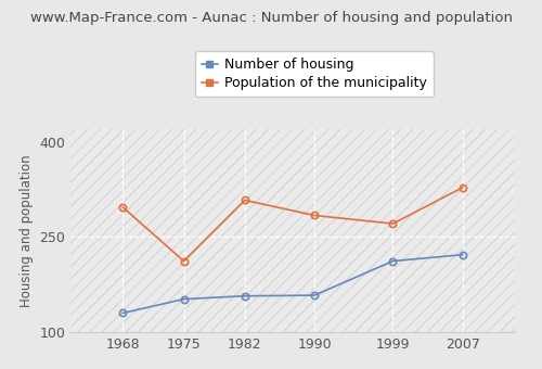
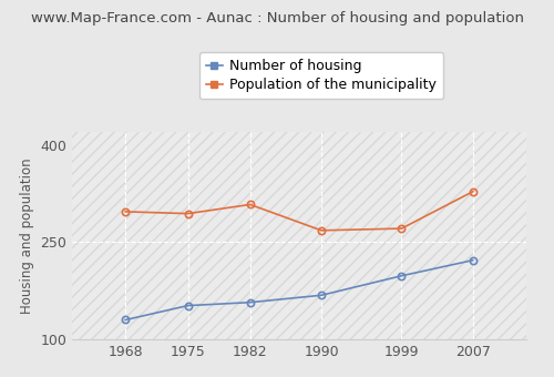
Population of the municipality/1975: 212 -> 294
Number of housing/1990: 158 -> 168
Population of the municipality/1990: 284 -> 268
Number of housing/1999: 212 -> 198
